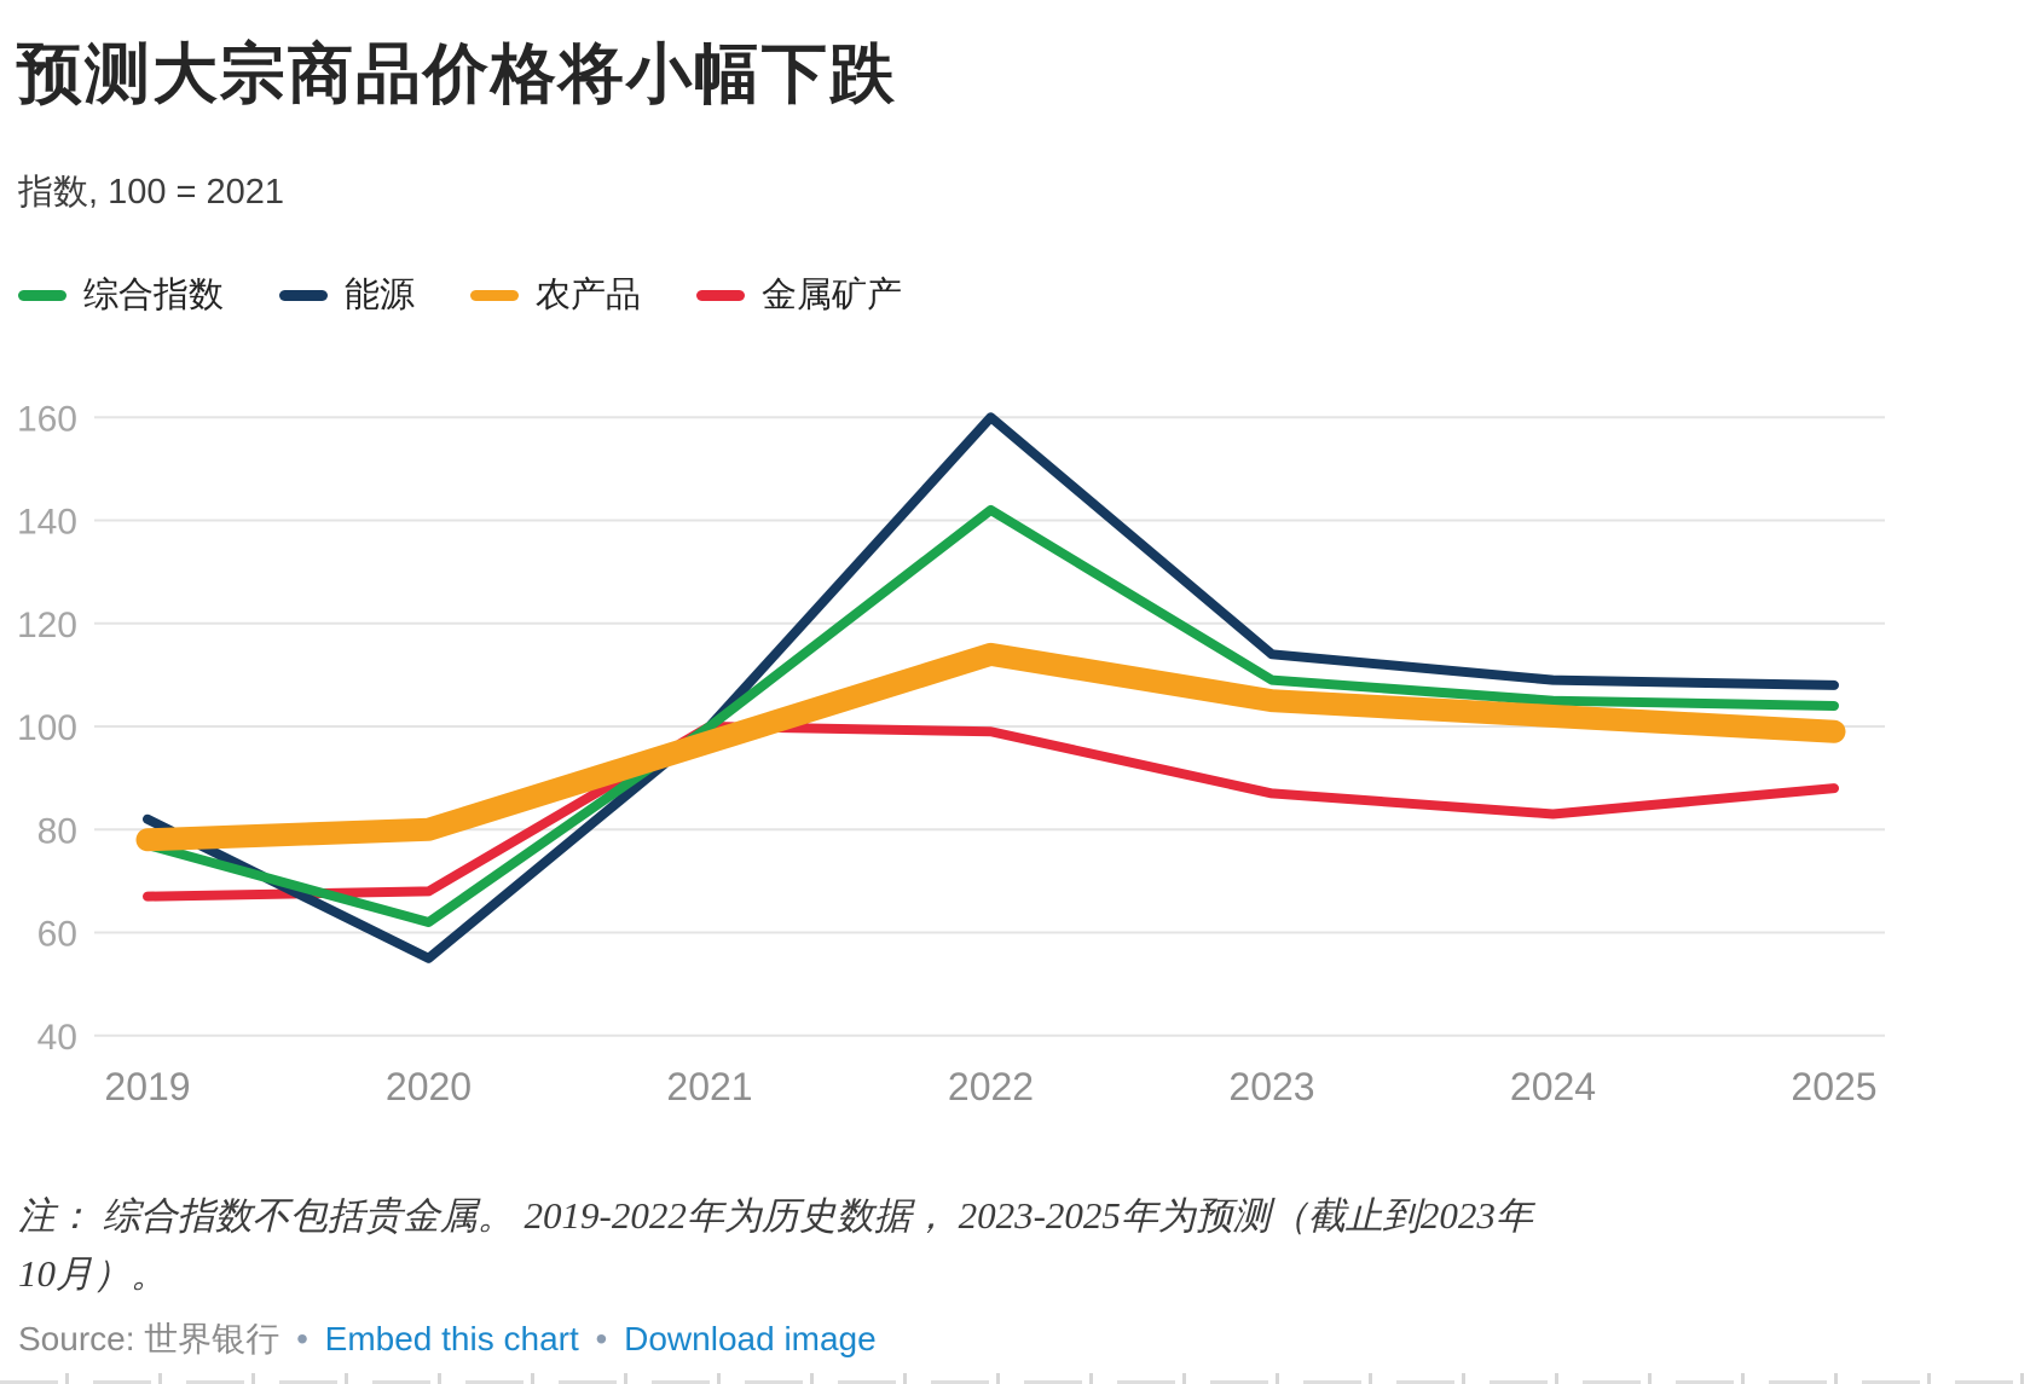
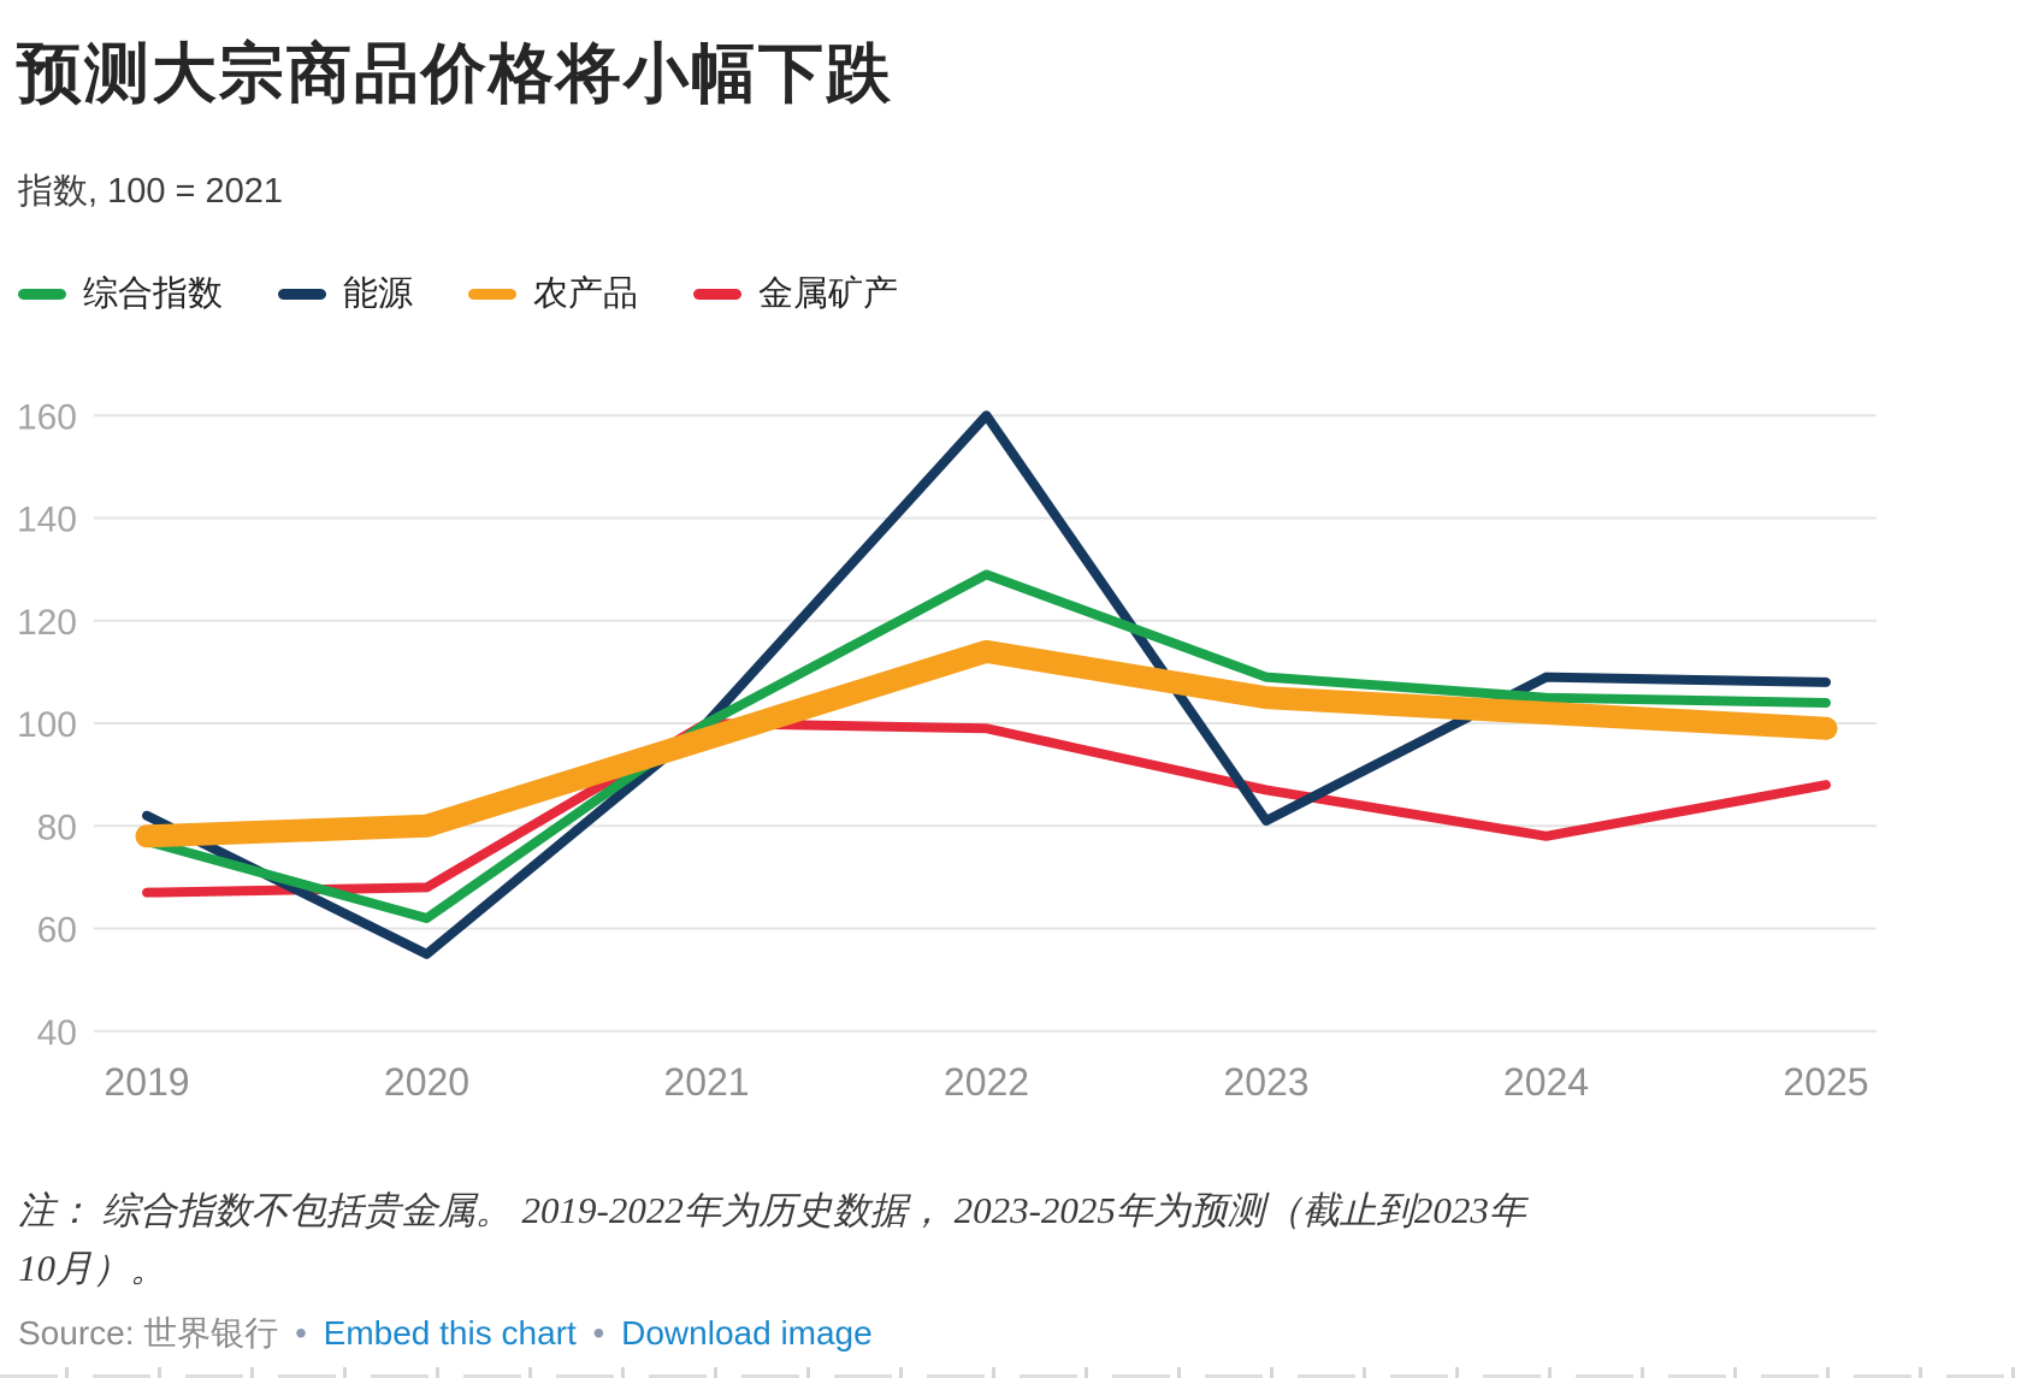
综合指数/2022: 142 -> 129
能源/2023: 114 -> 81
金属矿产/2024: 83 -> 78
